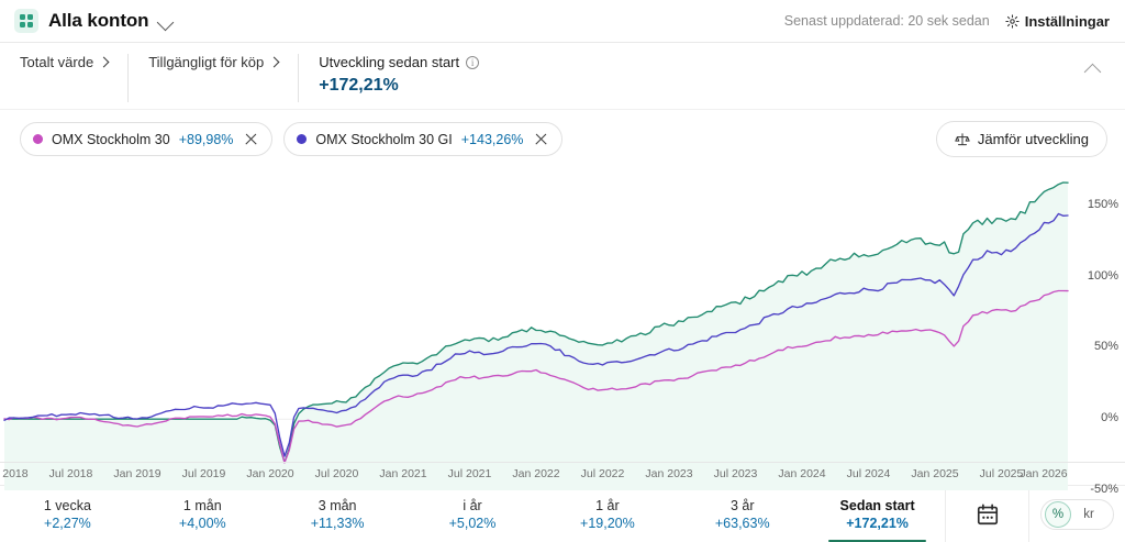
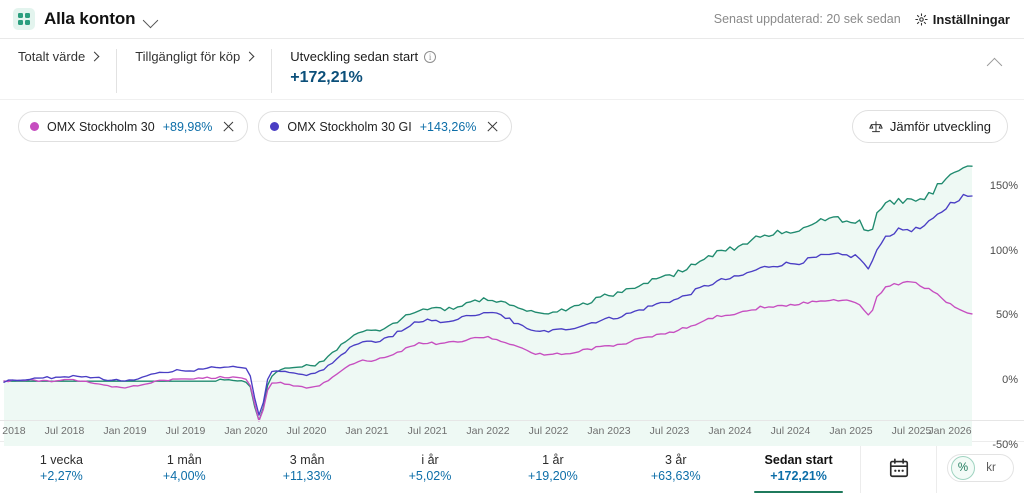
OMX Stockholm 30/Jan 2026: 90% -> 52%
